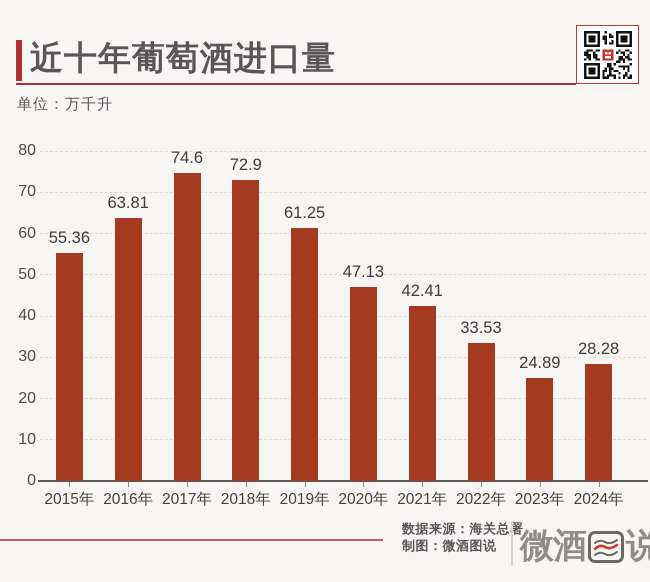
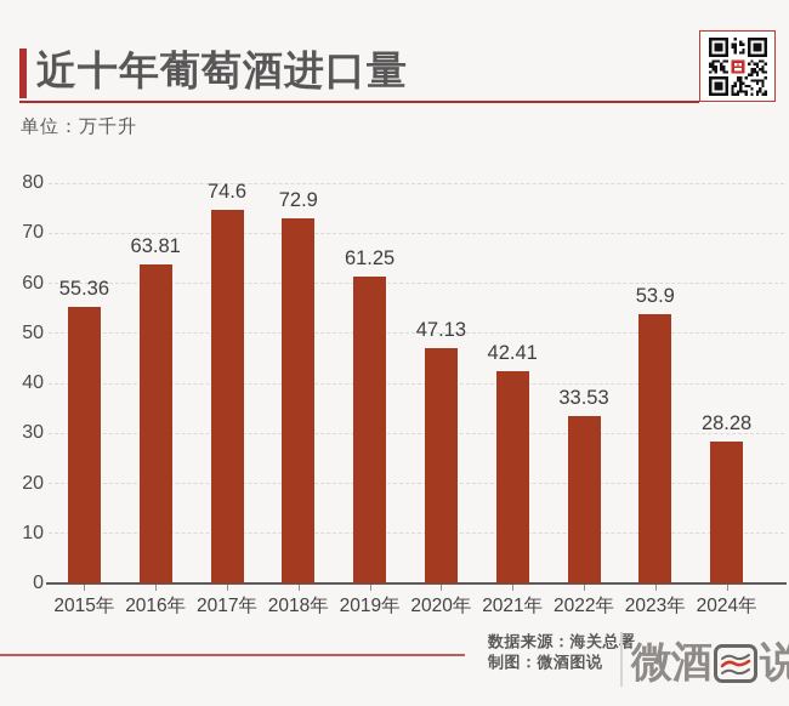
2023年: 24.89 -> 53.9
